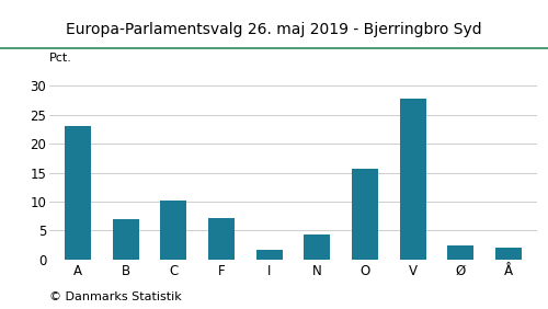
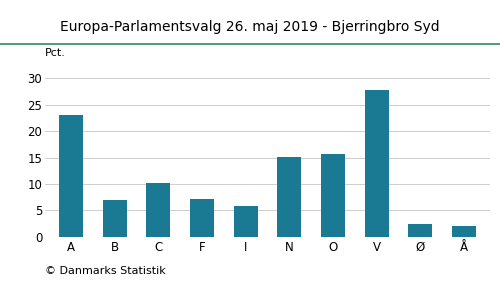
I: 1.6 -> 5.8
N: 4.3 -> 15.2
